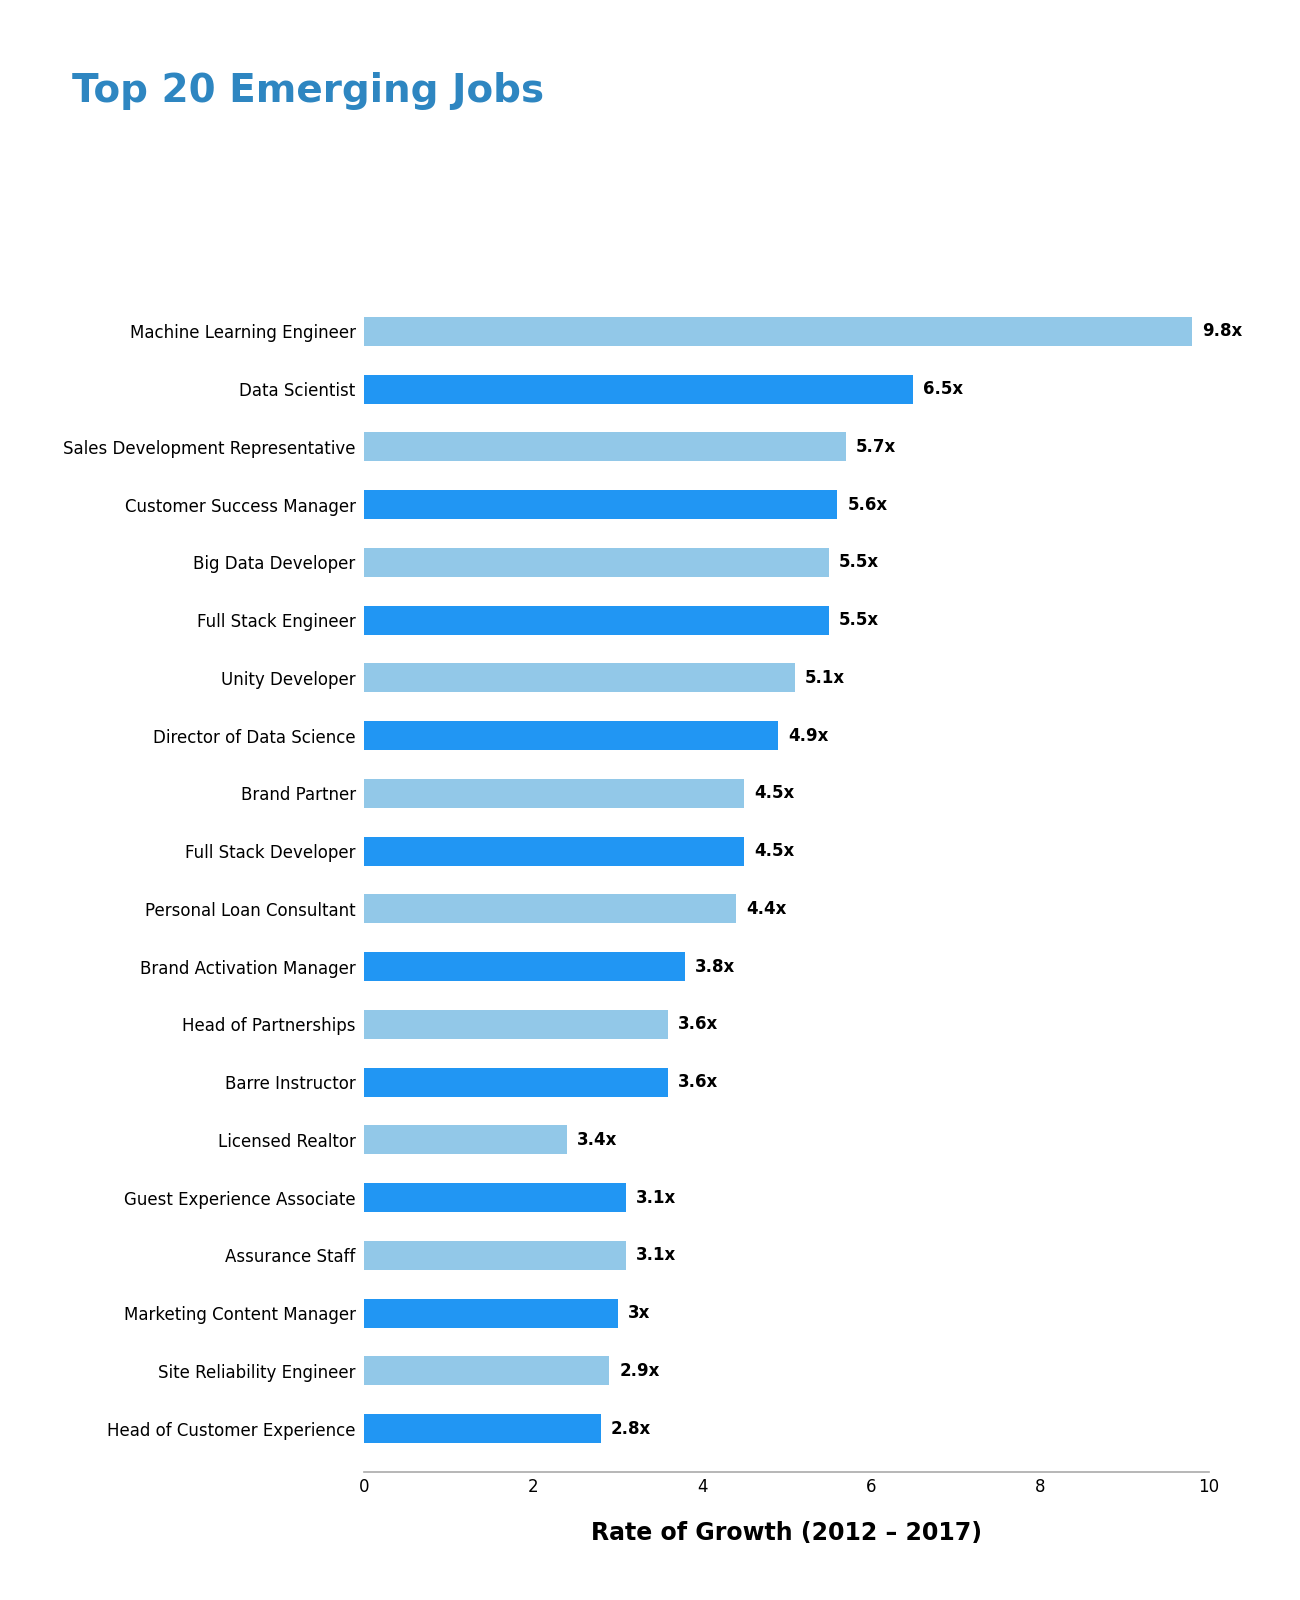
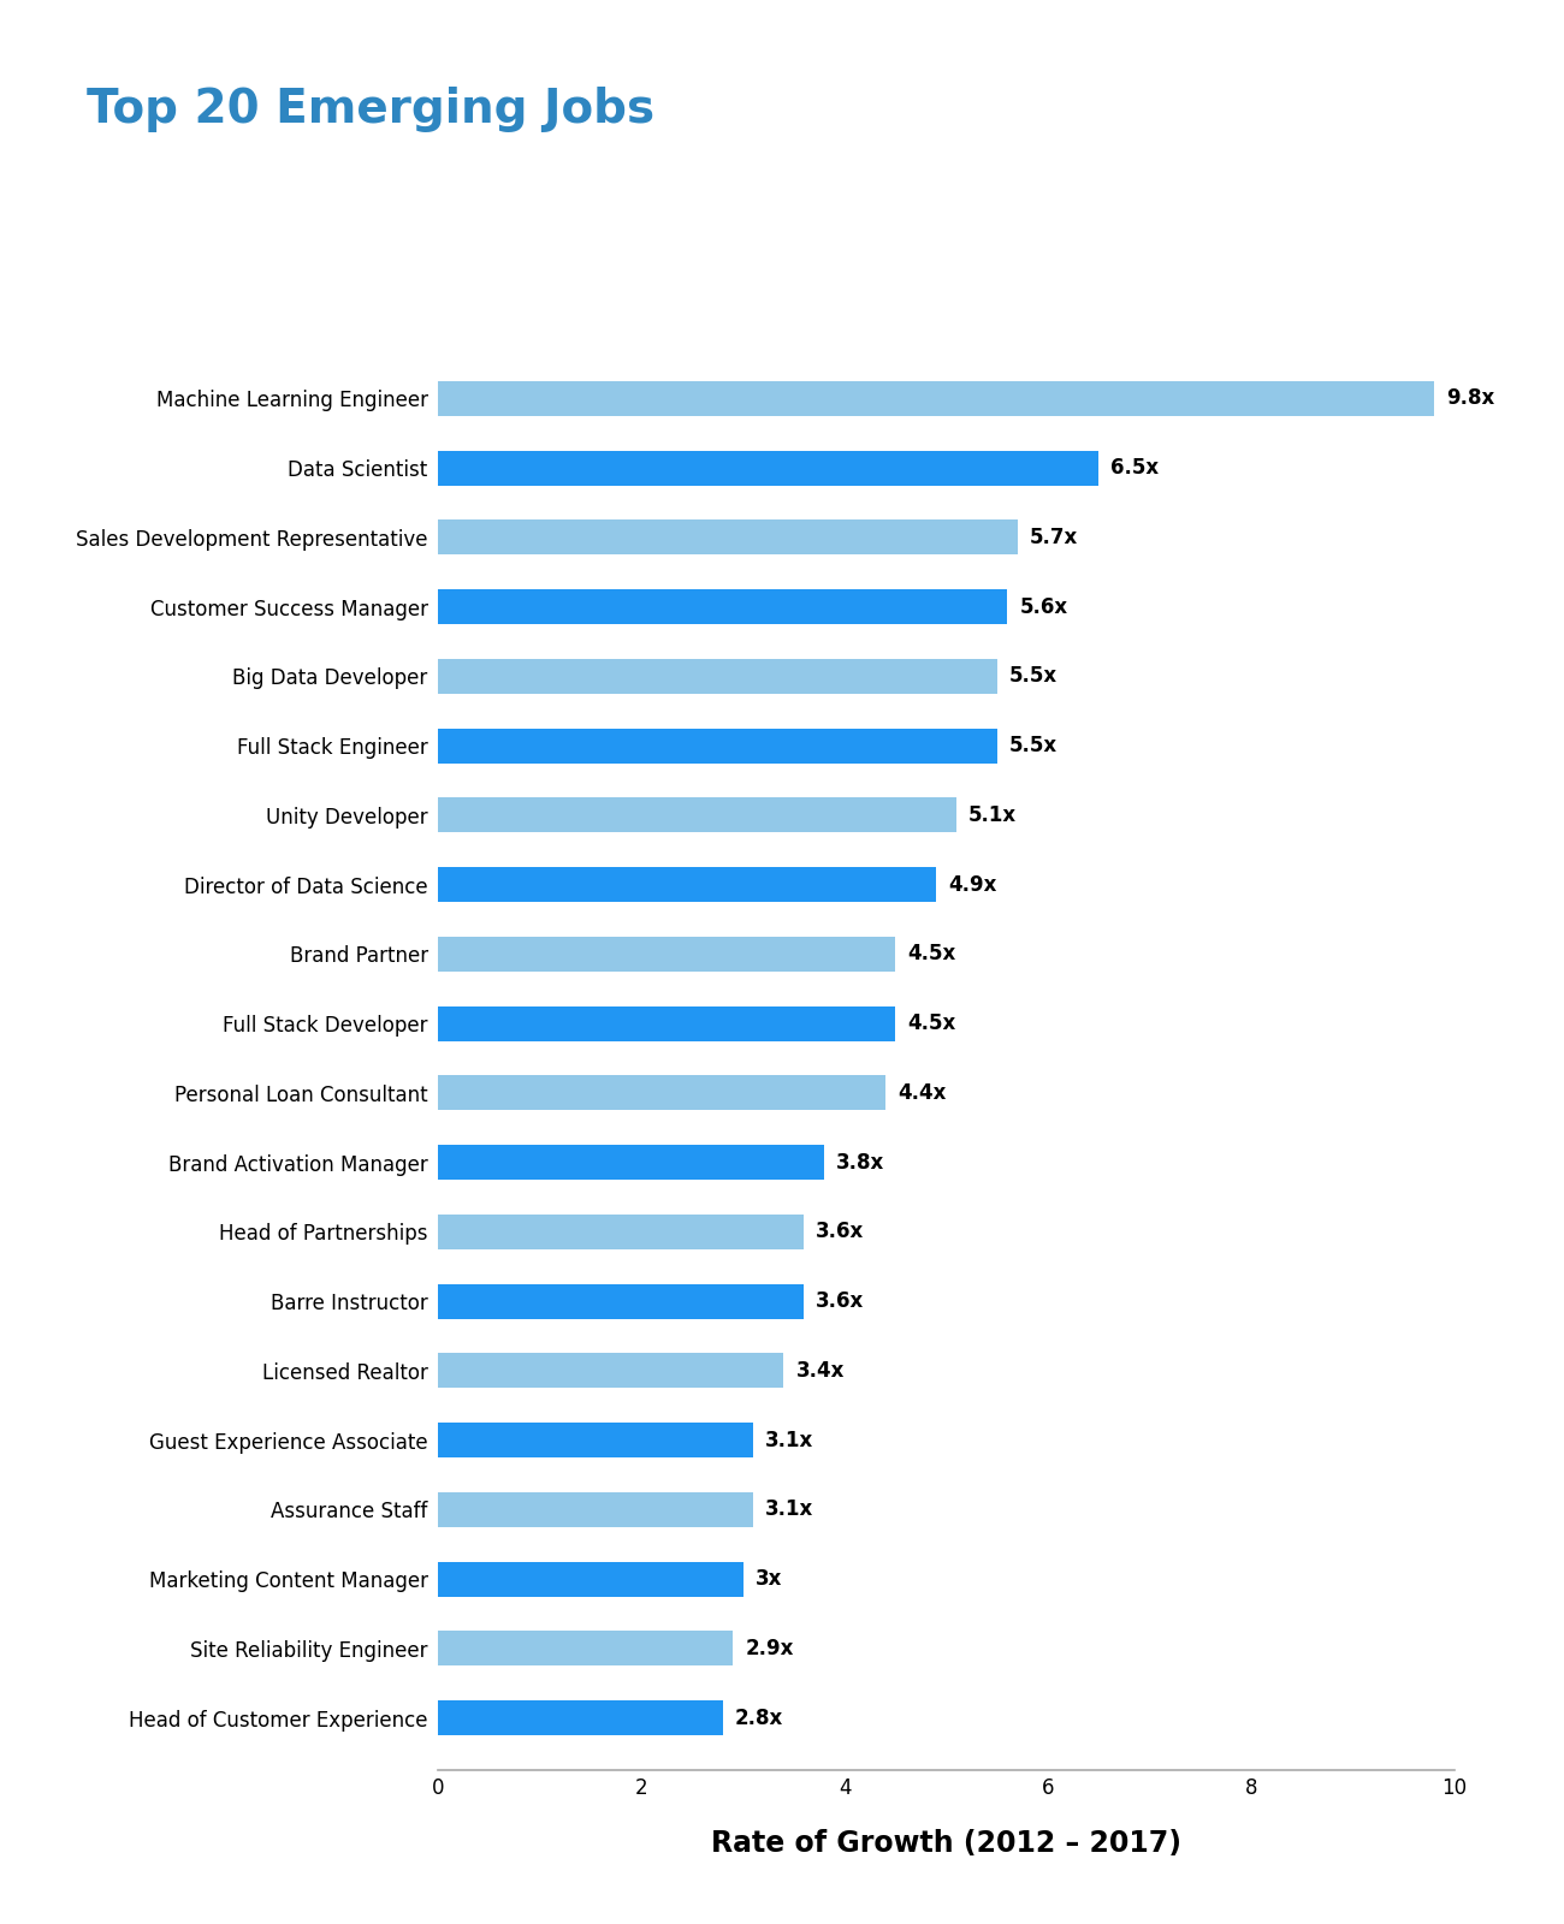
Licensed Realtor: 2.4 -> 3.4
